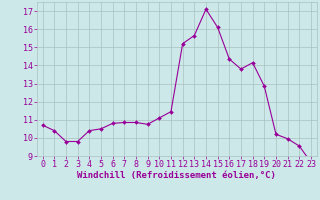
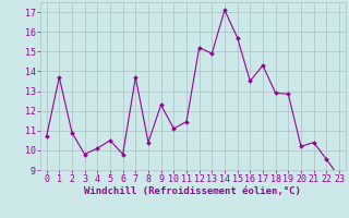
1: 10.4 -> 13.7
2: 9.8 -> 10.9
4: 10.4 -> 10.1
6: 10.8 -> 9.8
7: 10.8 -> 13.7
8: 10.8 -> 10.4
9: 10.8 -> 12.3
13: 15.7 -> 14.9
15: 16.1 -> 15.7
16: 14.3 -> 13.5
17: 13.8 -> 14.3
18: 14.2 -> 12.9
21: 9.9 -> 10.4
